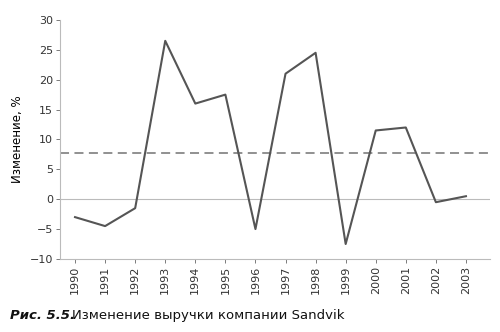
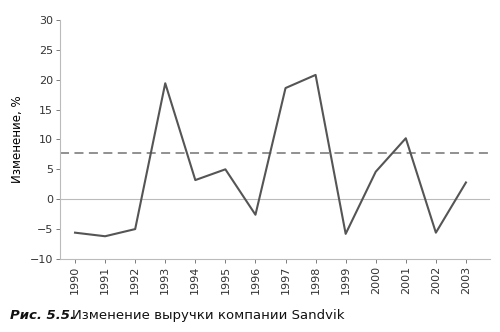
1990: -3.0 -> -5.6
1991: -4.5 -> -6.2
1992: -1.5 -> -5.0
1993: 26.5 -> 19.4
1994: 16.0 -> 3.2
1995: 17.5 -> 5.0
1996: -5.0 -> -2.6
1997: 21.0 -> 18.6
1998: 24.5 -> 20.8
1999: -7.5 -> -5.8
2000: 11.5 -> 4.6
2001: 12.0 -> 10.2
2002: -0.5 -> -5.6
2003: 0.5 -> 2.8
